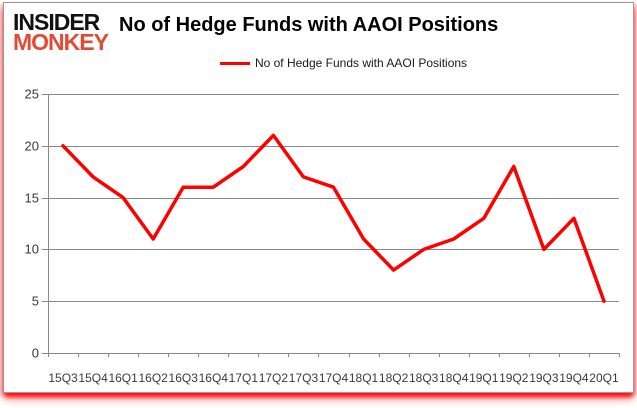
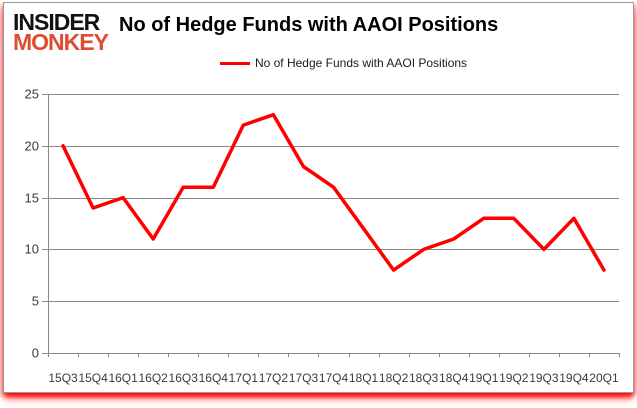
15Q4: 17 -> 14
17Q1: 18 -> 22
17Q2: 21 -> 23
17Q3: 17 -> 18
18Q1: 11 -> 12
19Q2: 18 -> 13
20Q1: 5 -> 8
